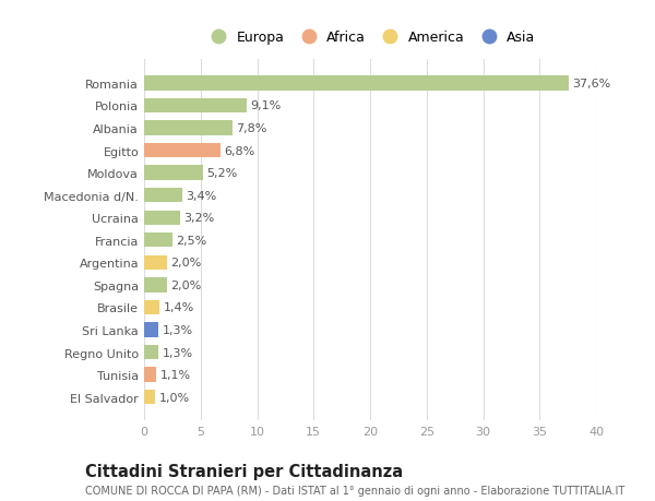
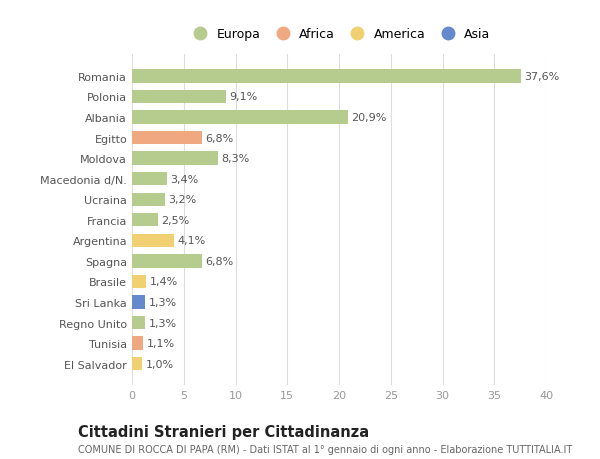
Albania: 7,8% -> 20,9%
Moldova: 5,2% -> 8,3%
Argentina: 2,0% -> 4,1%
Spagna: 2,0% -> 6,8%
